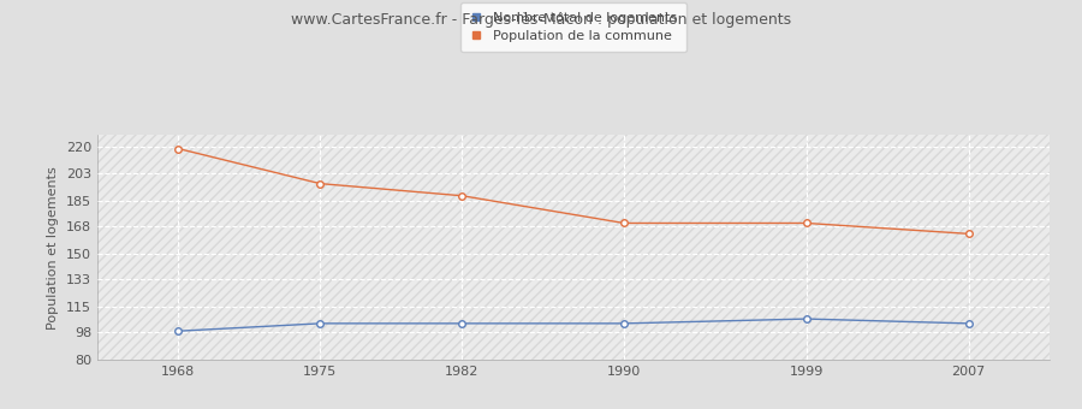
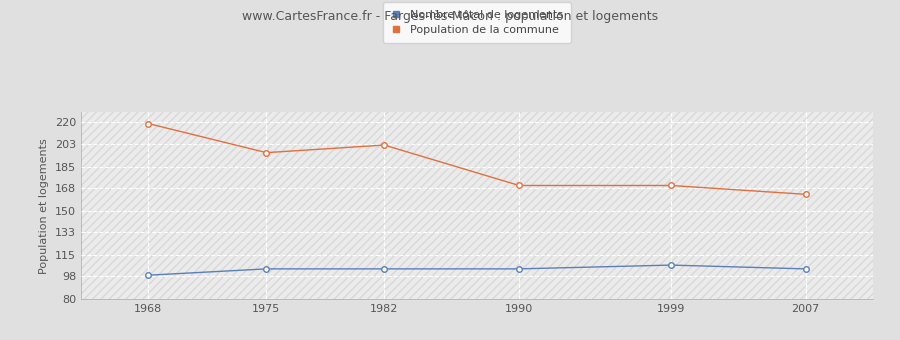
Population de la commune/1982: 188 -> 202
